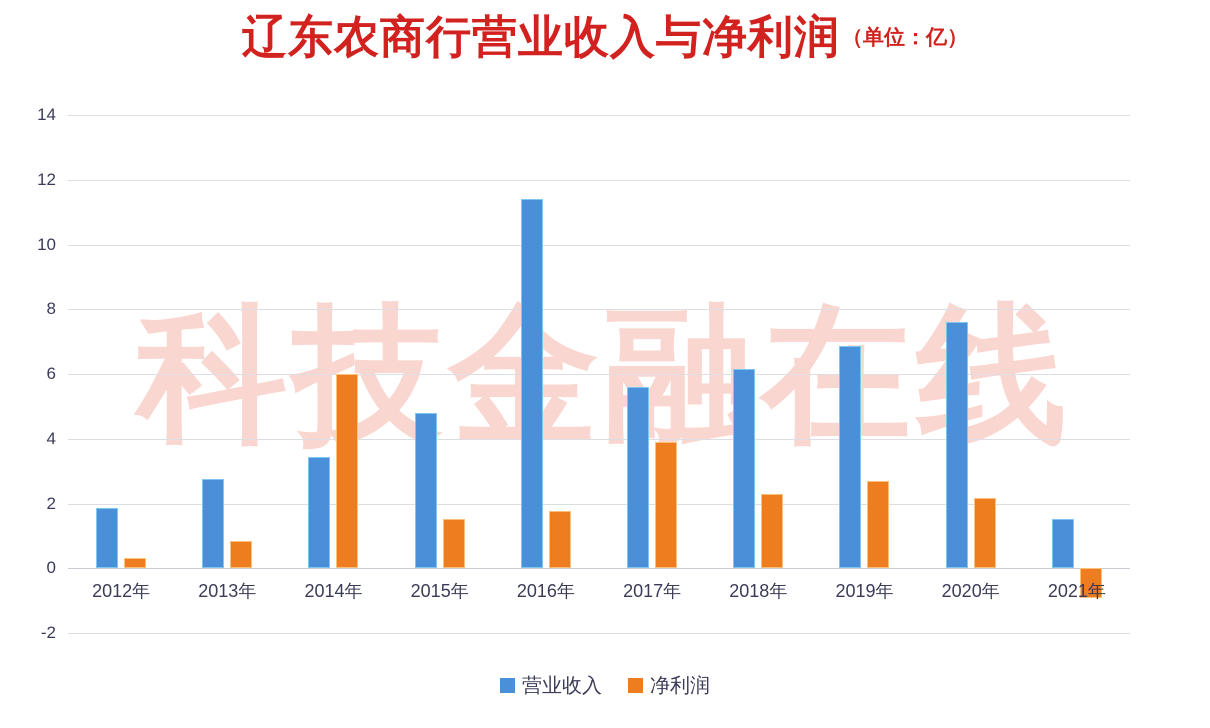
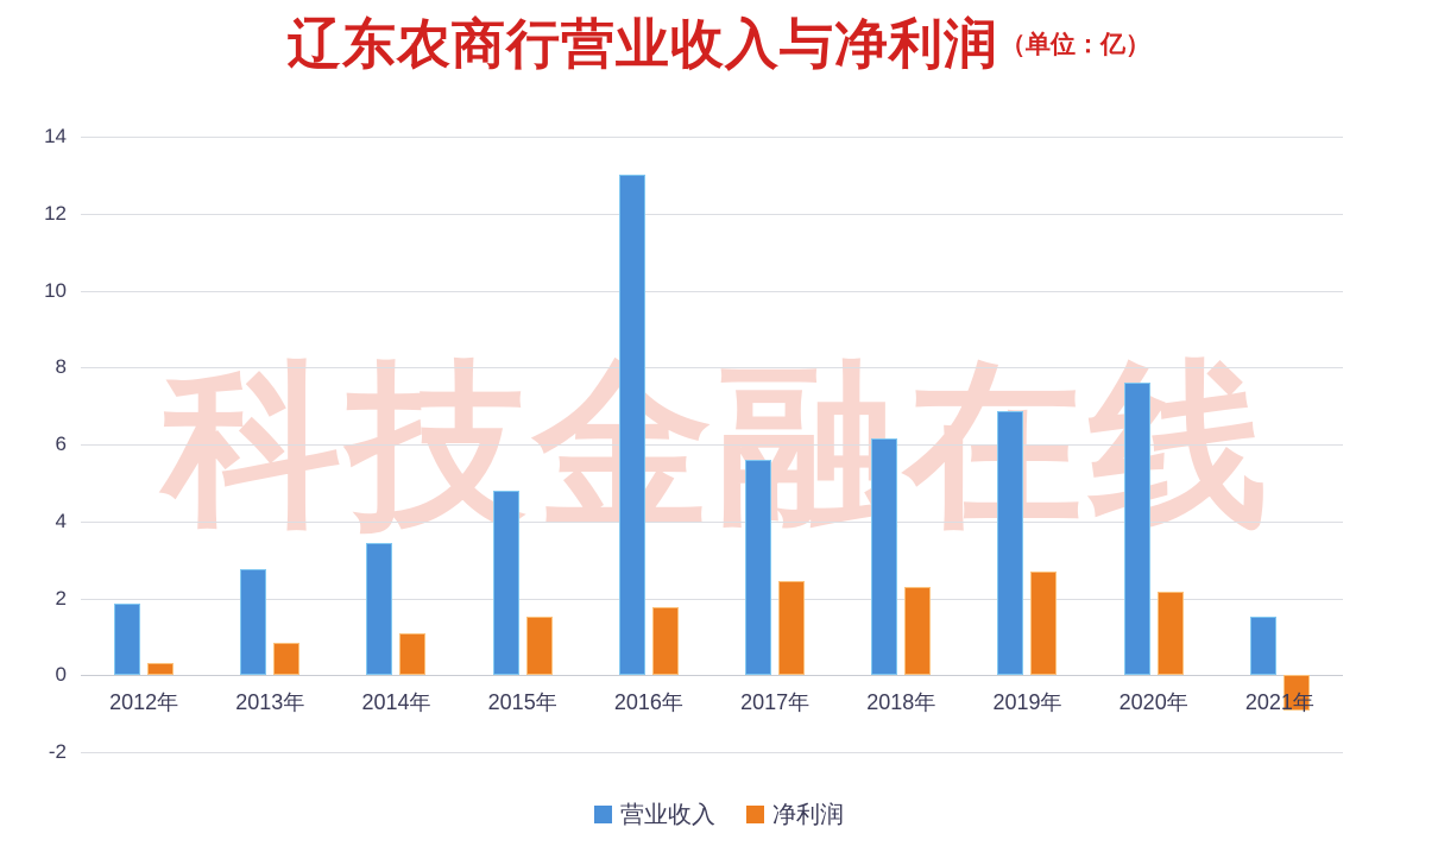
净利润/2014年: 6.0 -> 1.1
营业收入/2016年: 11.4 -> 13.0
净利润/2017年: 3.9 -> 2.5
